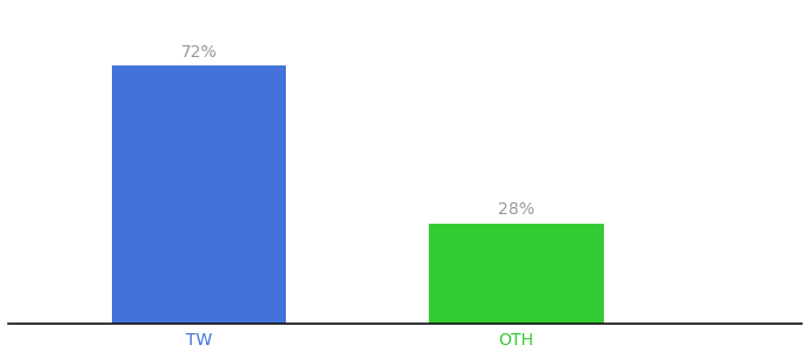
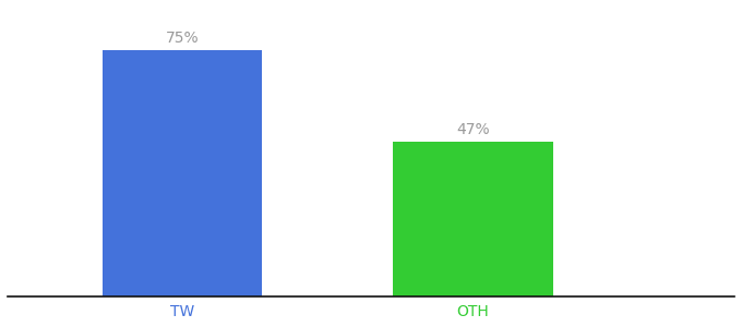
TW: 72% -> 75%
OTH: 28% -> 47%
